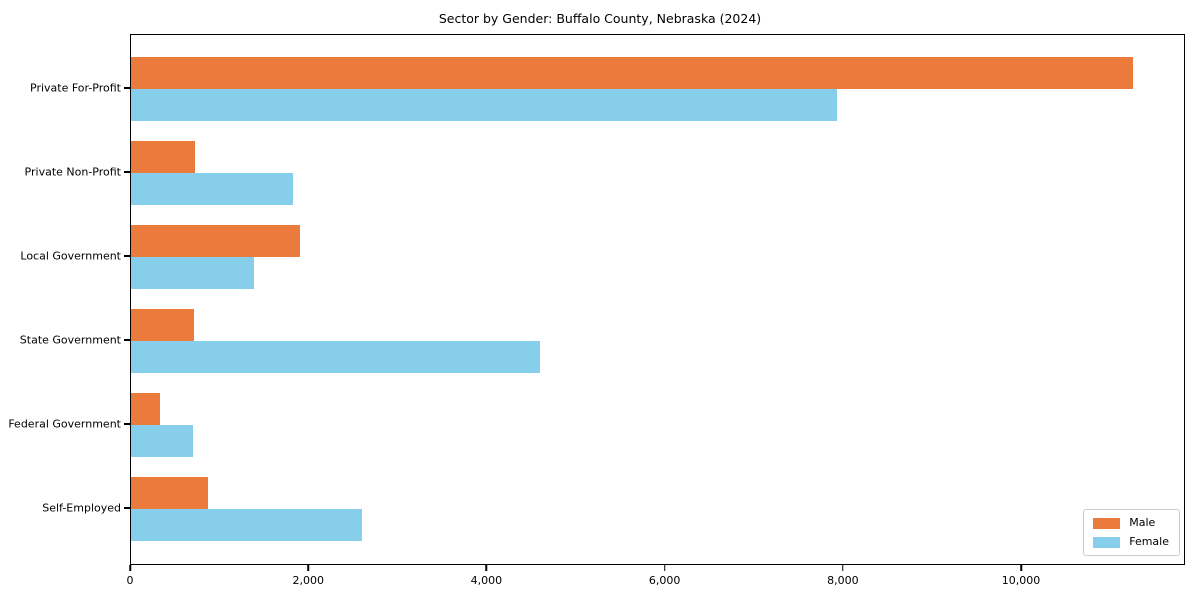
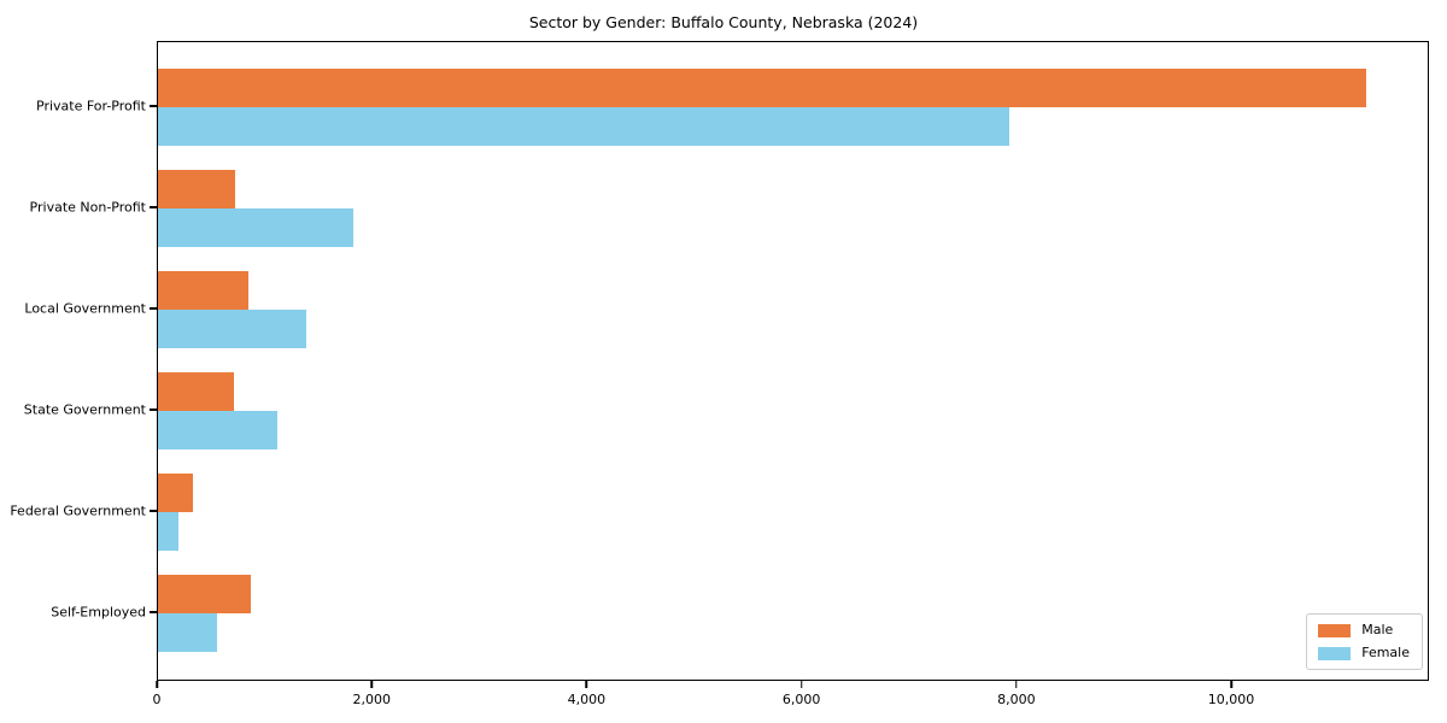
Male/Local Government: 1900 -> 800
Female/State Government: 4600 -> 1100
Female/Federal Government: 700 -> 200
Female/Self-Employed: 2600 -> 600
